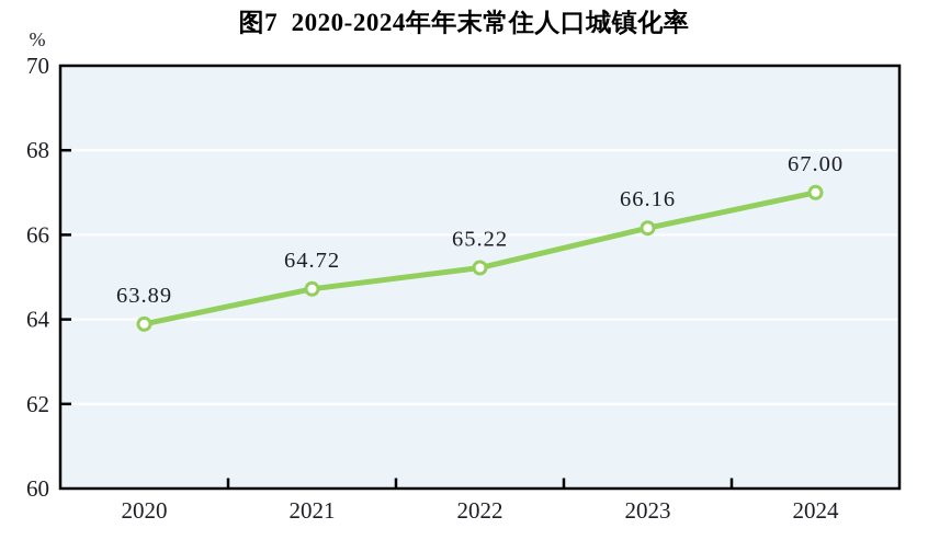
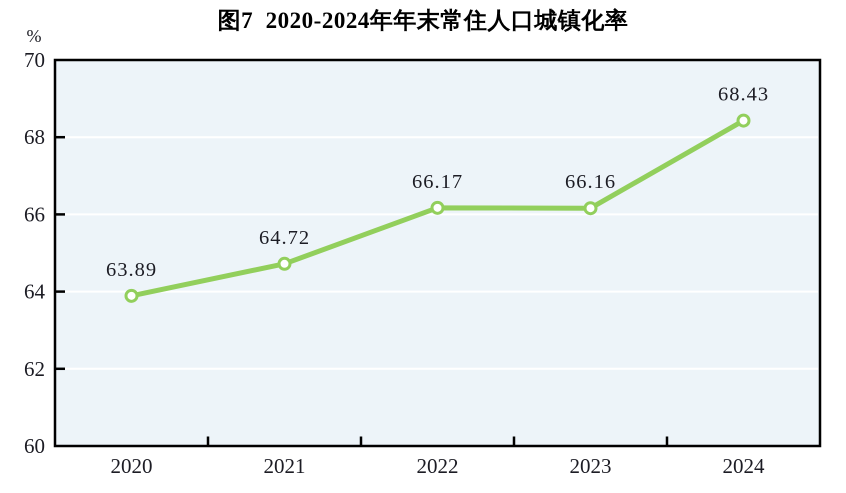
2022: 65.22 -> 66.17
2024: 67.00 -> 68.43
